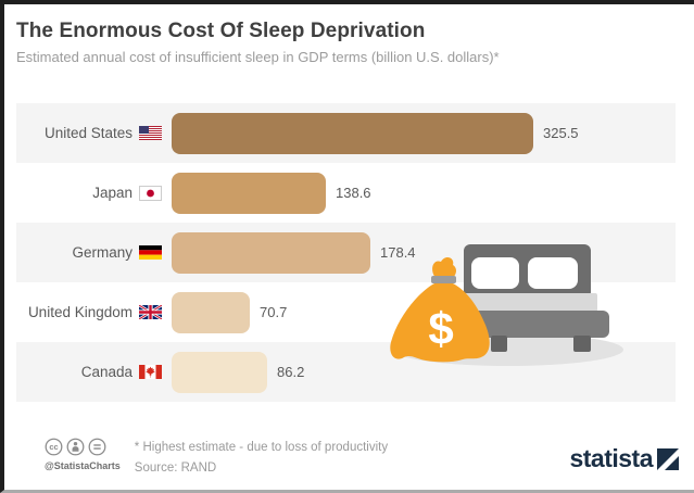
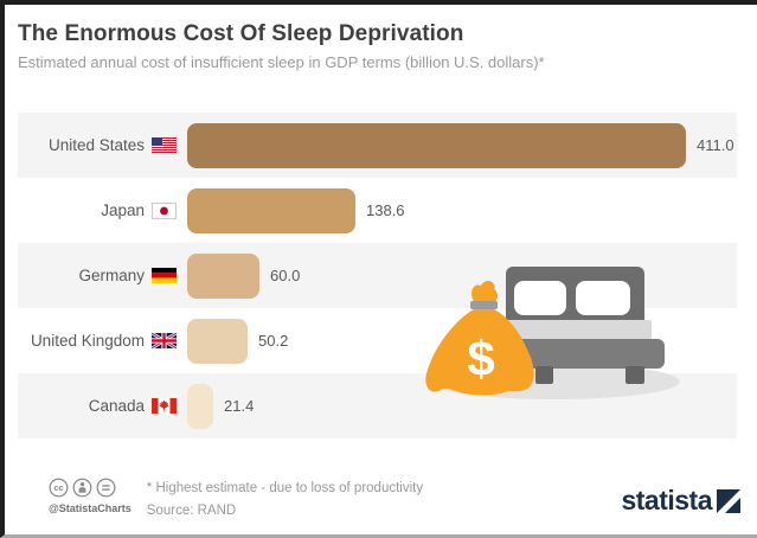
United States: 325.5 -> 411.0
Germany: 178.4 -> 60.0
United Kingdom: 70.7 -> 50.2
Canada: 86.2 -> 21.4
